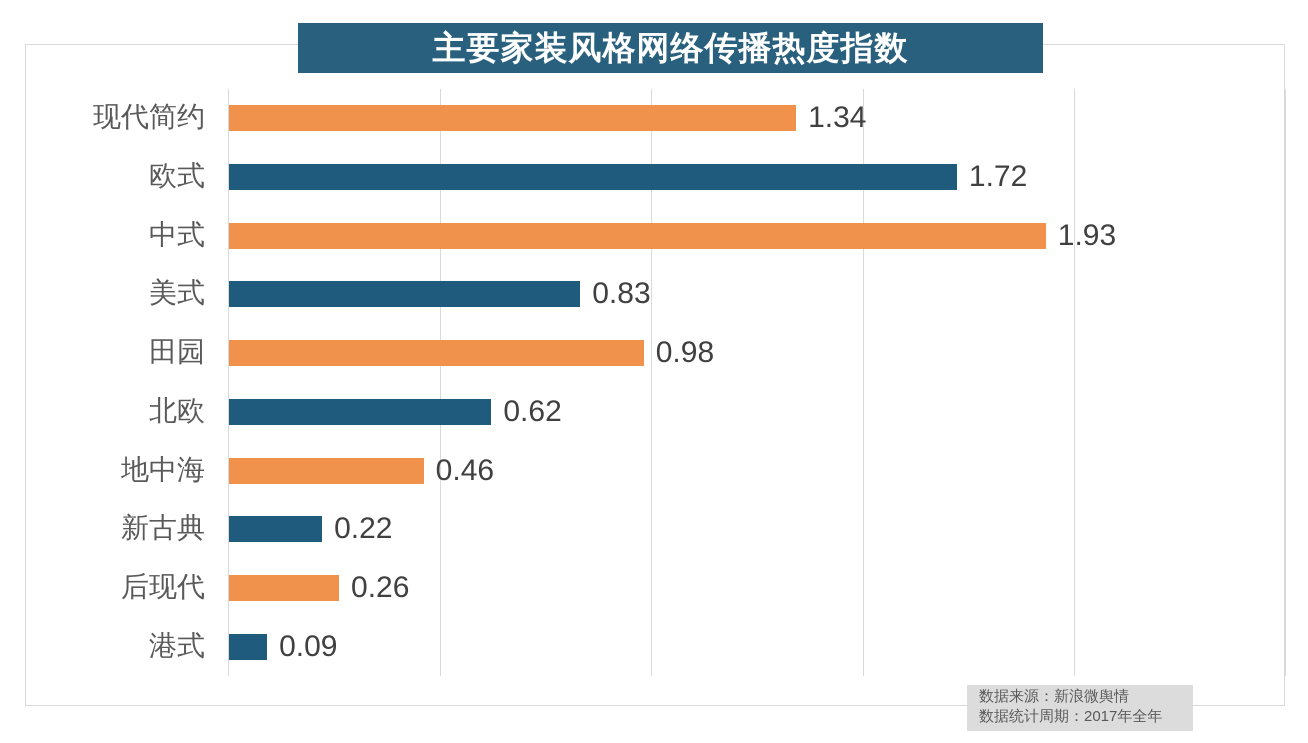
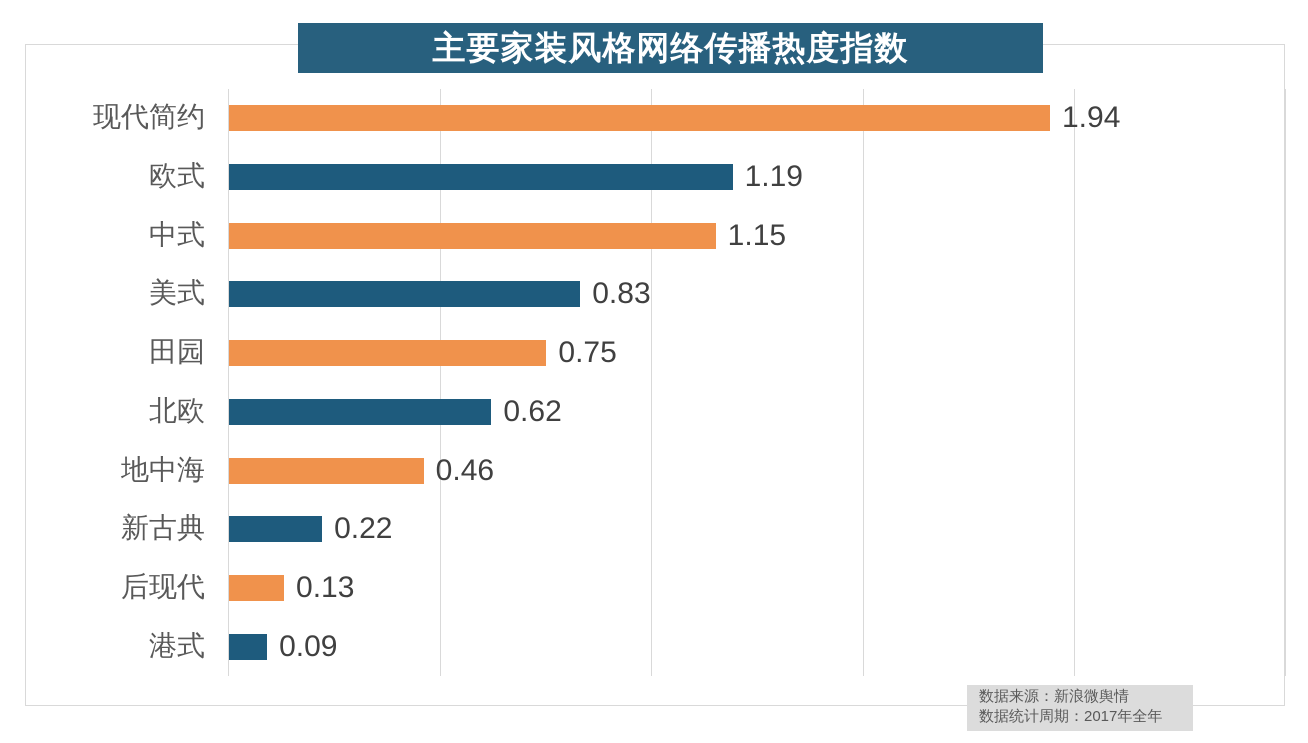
现代简约: 1.34 -> 1.94
欧式: 1.72 -> 1.19
中式: 1.93 -> 1.15
田园: 0.98 -> 0.75
后现代: 0.26 -> 0.13
